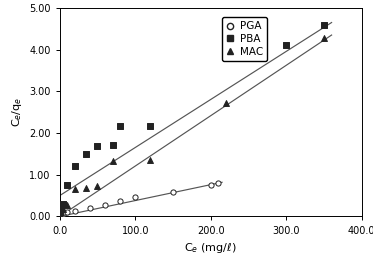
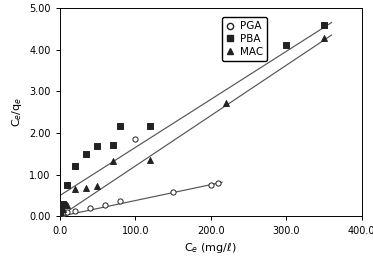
PGA/100.0: 0.46 -> 1.85
